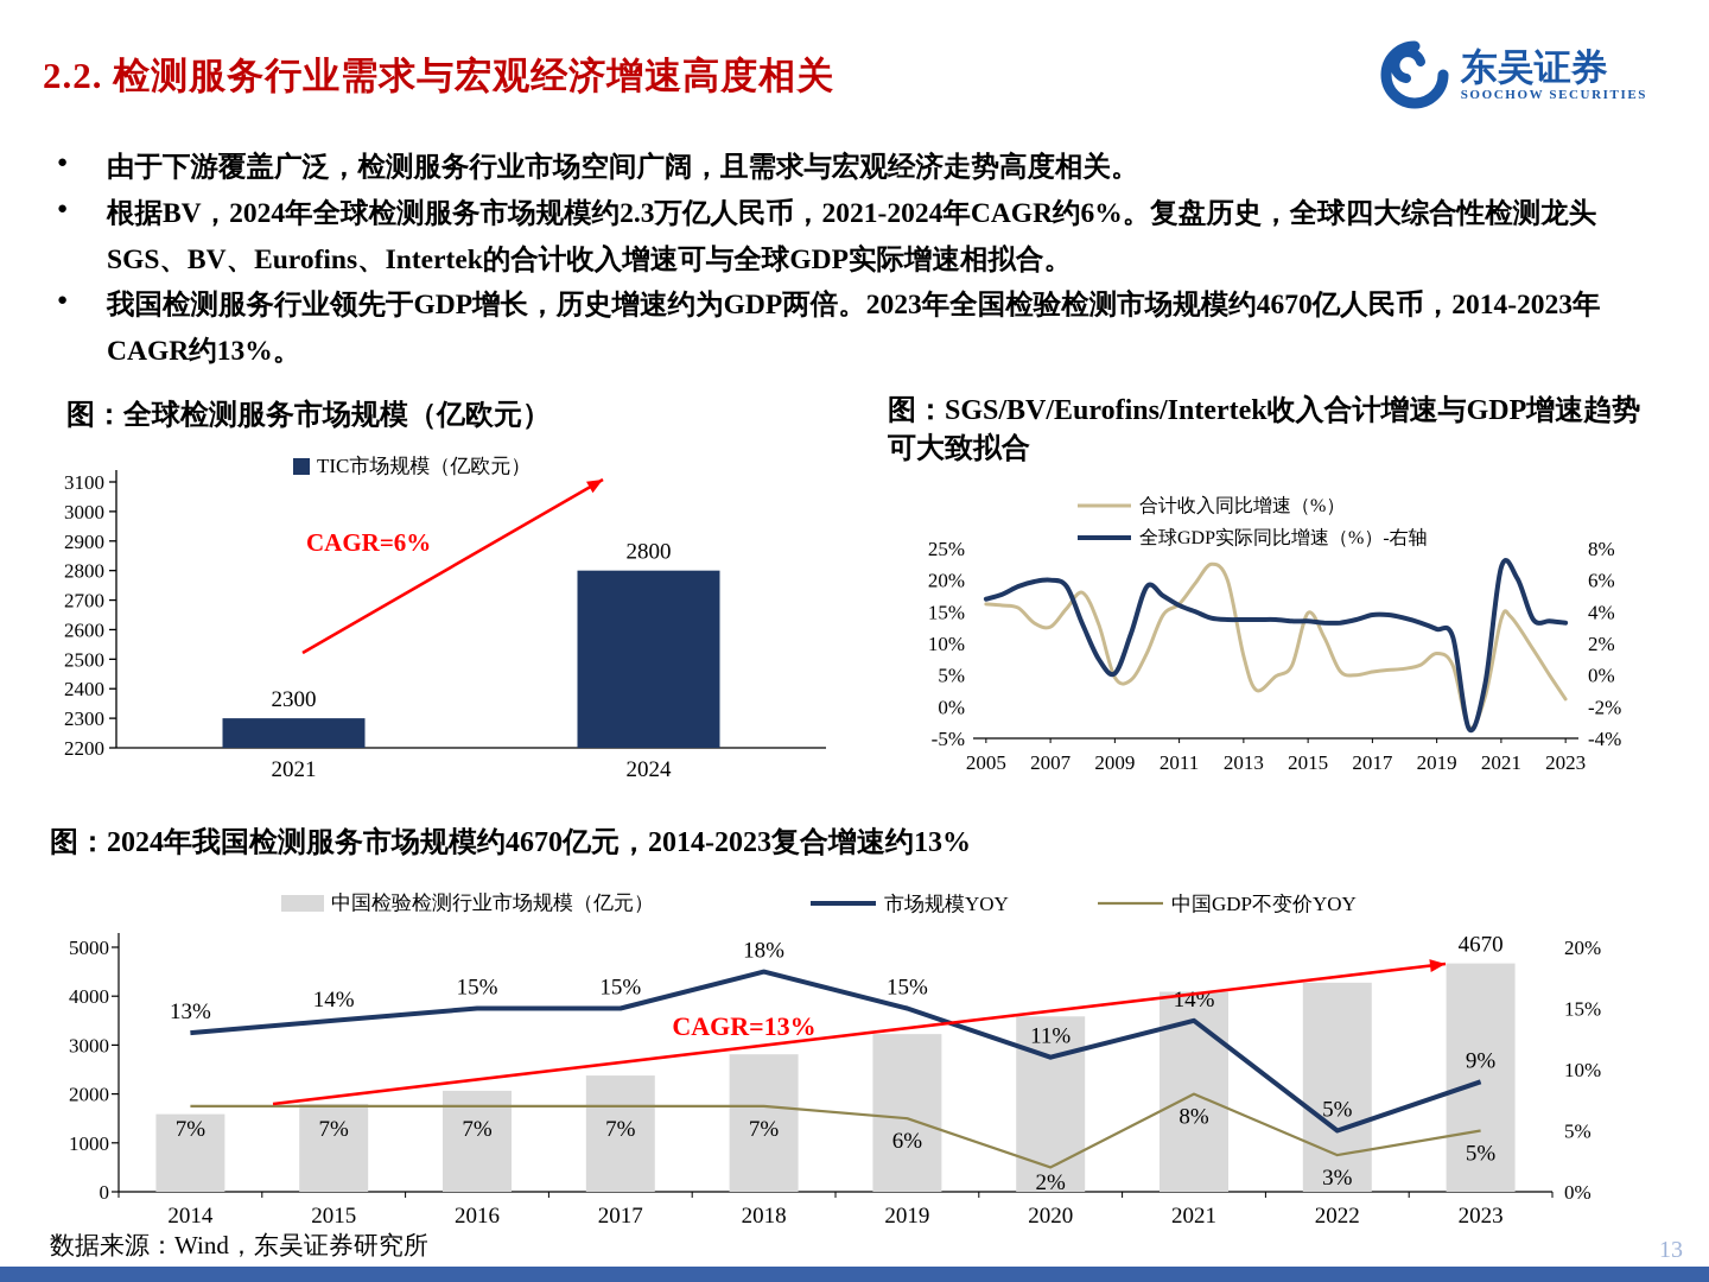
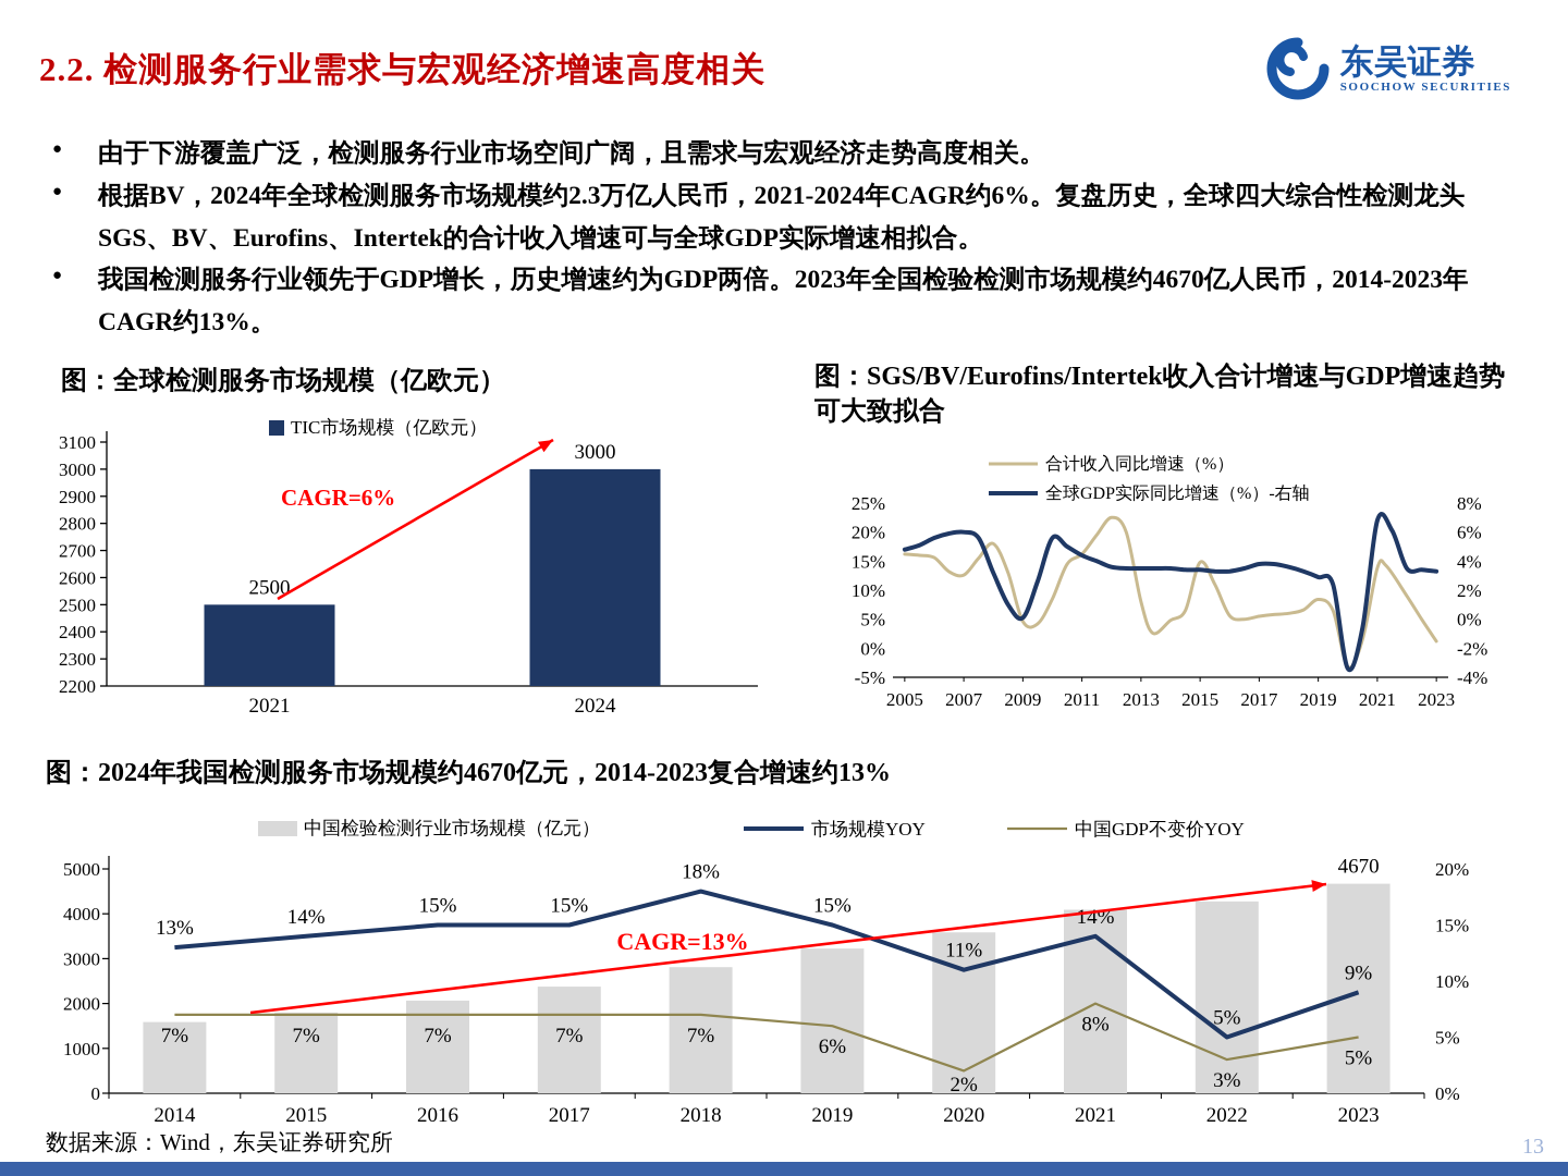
图：全球检测服务市场规模（亿欧元）/2021: 2300 -> 2500
图：全球检测服务市场规模（亿欧元）/2024: 2800 -> 3000
